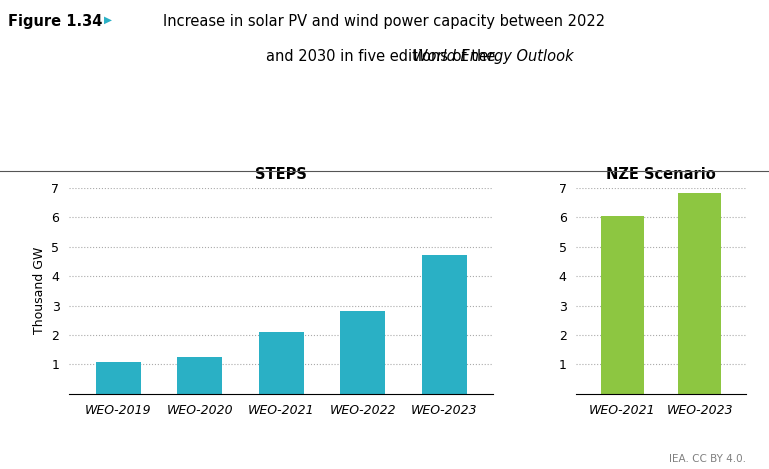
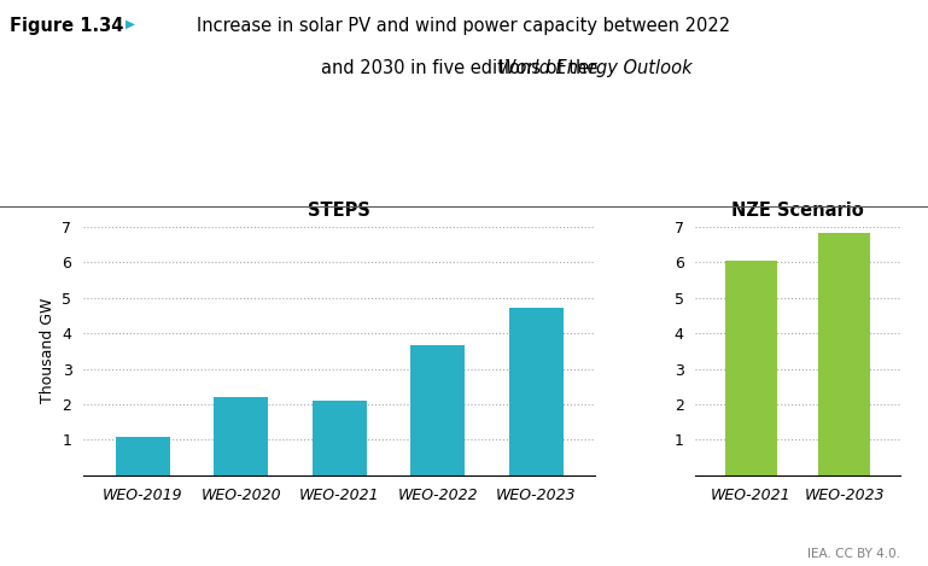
STEPS/WEO-2020: 1.25 -> 2.20
STEPS/WEO-2022: 2.82 -> 3.65
